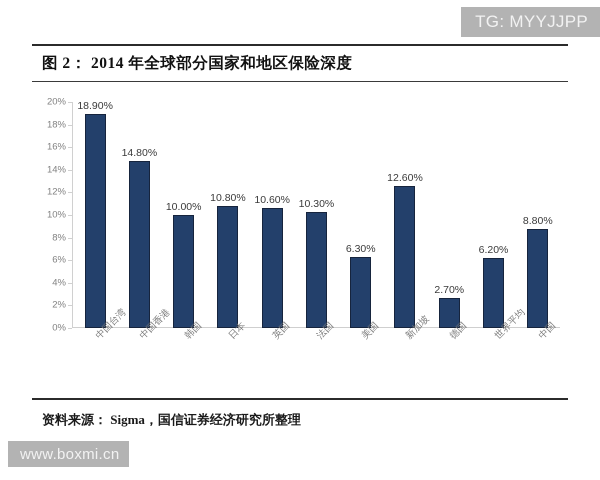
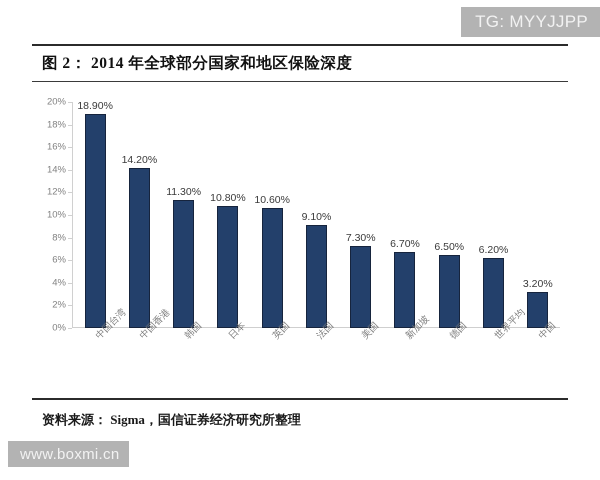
中国香港: 14.80% -> 14.20%
韩国: 10.00% -> 11.30%
法国: 10.30% -> 9.10%
美国: 6.30% -> 7.30%
新加坡: 12.60% -> 6.70%
德国: 2.70% -> 6.50%
中国: 8.80% -> 3.20%
